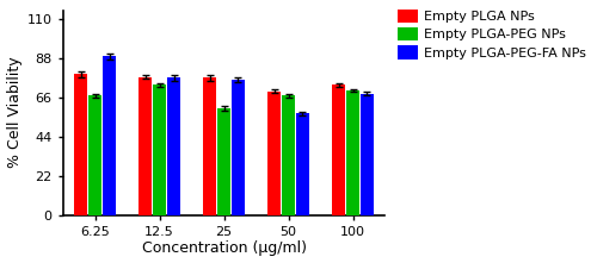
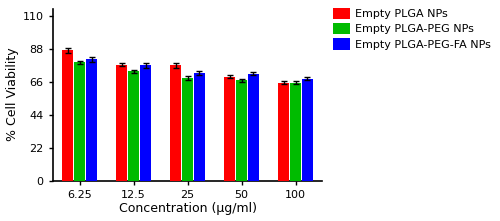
Empty PLGA NPs/6.25: 79 -> 87
Empty PLGA-PEG NPs/6.25: 67 -> 79
Empty PLGA-PEG-FA NPs/6.25: 89 -> 81
Empty PLGA-PEG NPs/25: 60 -> 68
Empty PLGA-PEG-FA NPs/25: 76 -> 72
Empty PLGA-PEG-FA NPs/50: 57 -> 72
Empty PLGA NPs/100: 73 -> 66
Empty PLGA-PEG NPs/100: 70 -> 66
